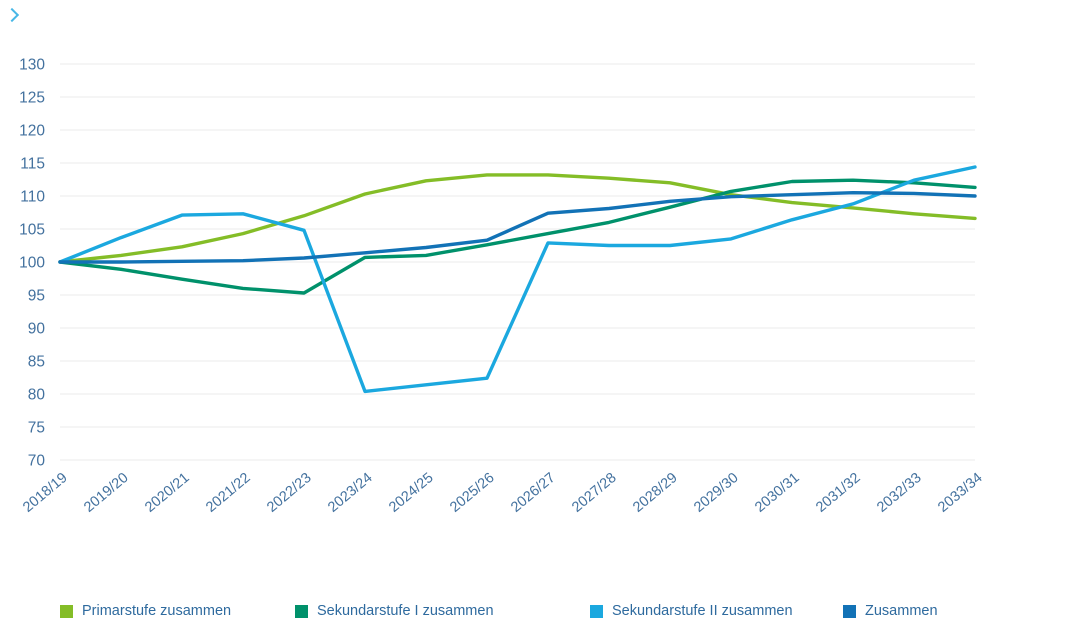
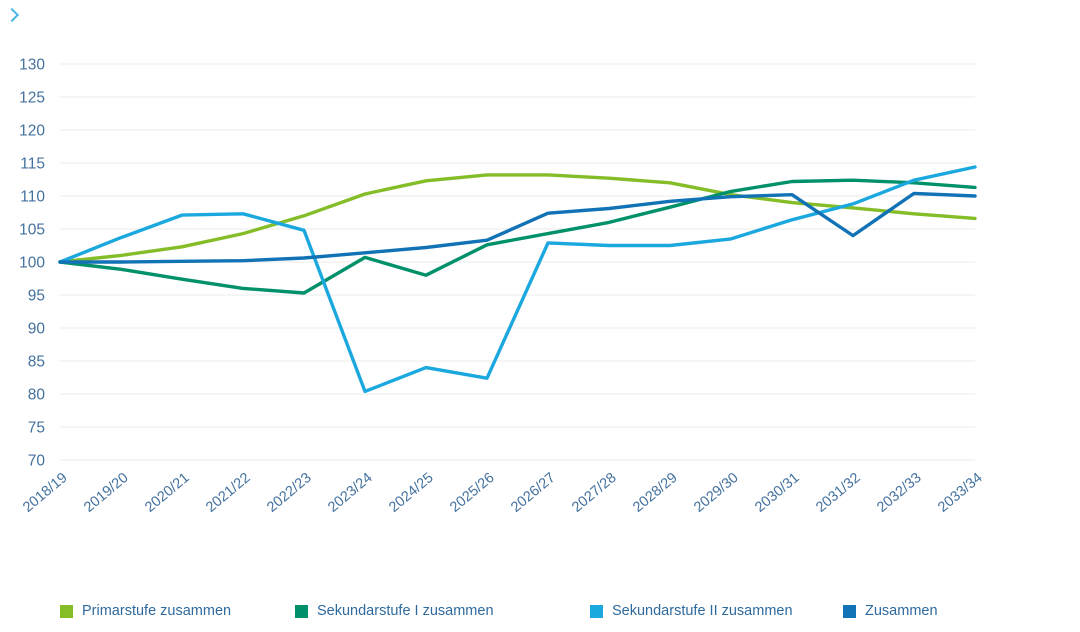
Sekundarstufe I zusammen/2024/25: 101 -> 98
Sekundarstufe II zusammen/2024/25: 81 -> 84
Zusammen/2031/32: 110 -> 104
